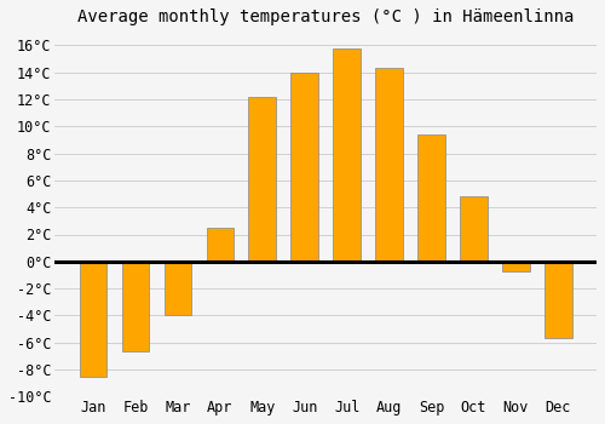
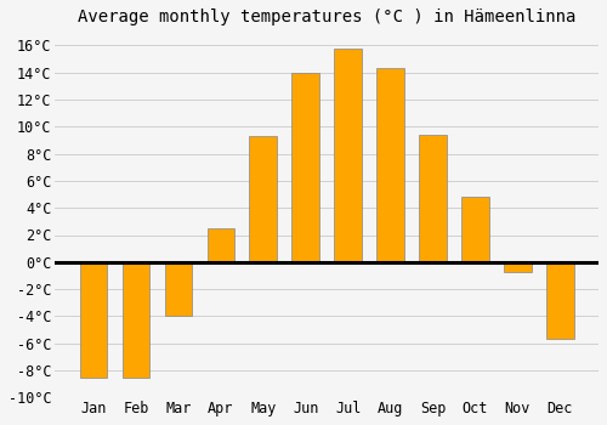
Feb: -6.7°C -> -8.5°C
May: 12.2°C -> 9.3°C
